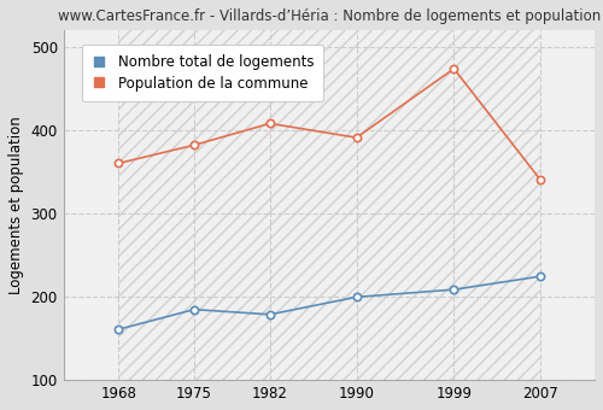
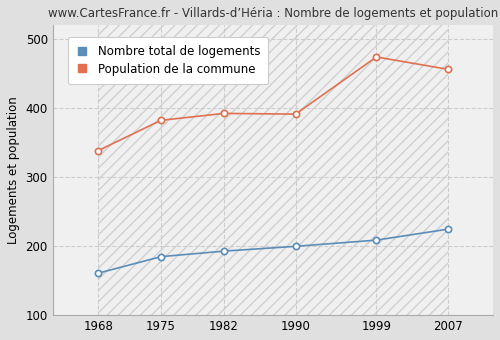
Population de la commune/1968: 360 -> 338
Nombre total de logements/1982: 178 -> 192
Population de la commune/1982: 408 -> 392
Population de la commune/2007: 340 -> 456
